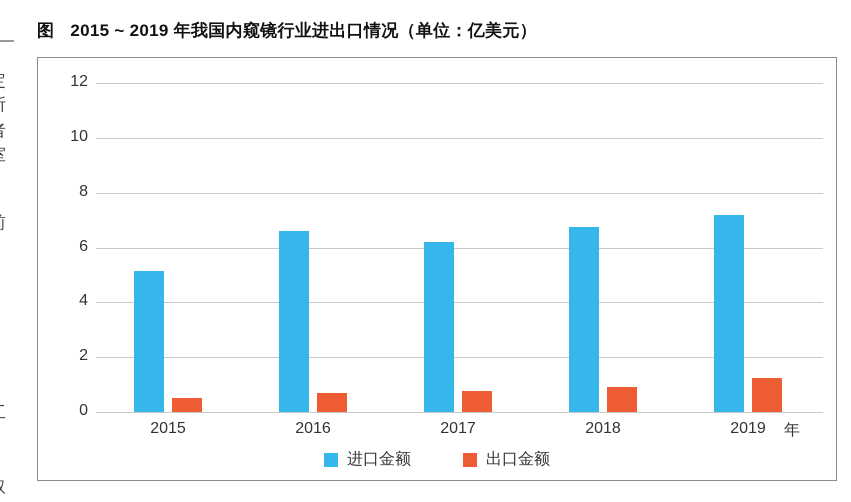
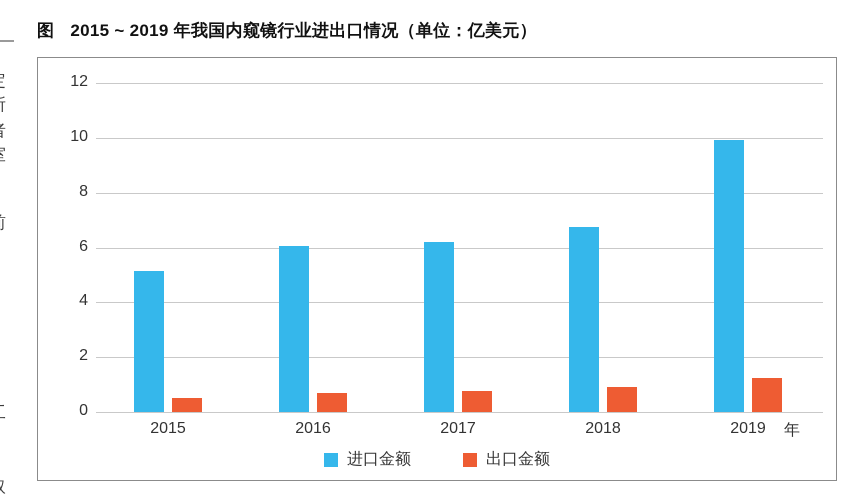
进口金额/2016: 6.6 -> 6.1
进口金额/2019: 7.2 -> 9.9
